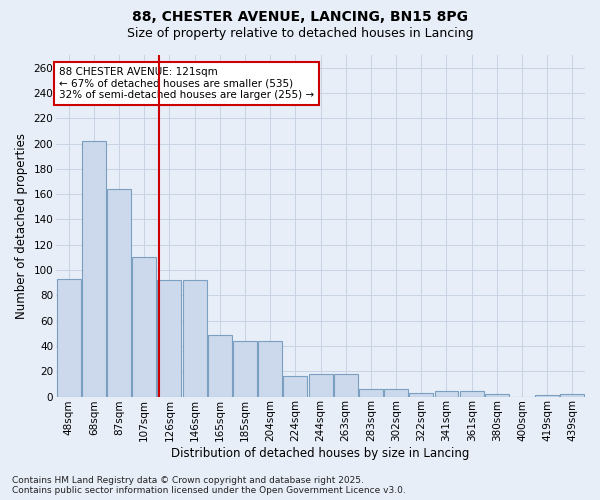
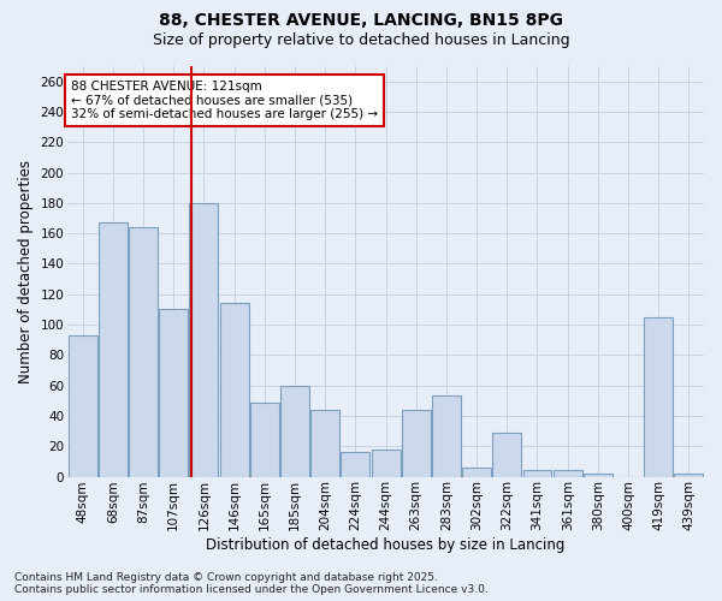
68sqm: 202 -> 167
126sqm: 92 -> 180
146sqm: 92 -> 114
185sqm: 44 -> 60
263sqm: 18 -> 44
283sqm: 6 -> 53
322sqm: 3 -> 29
419sqm: 1 -> 105
